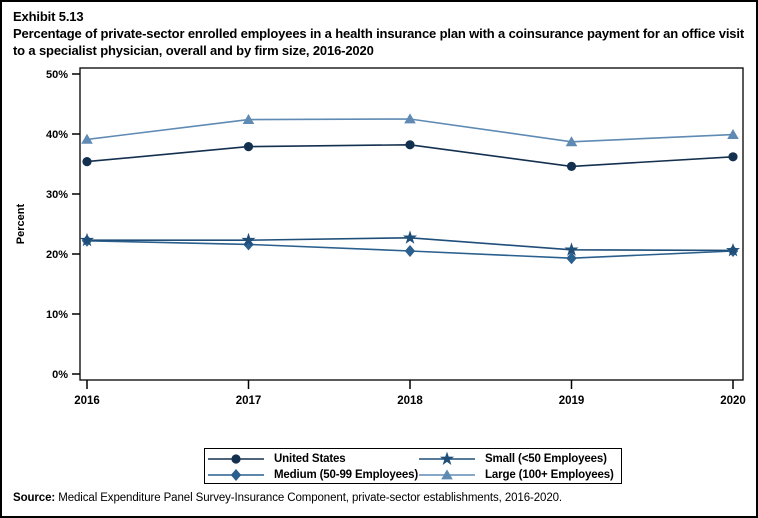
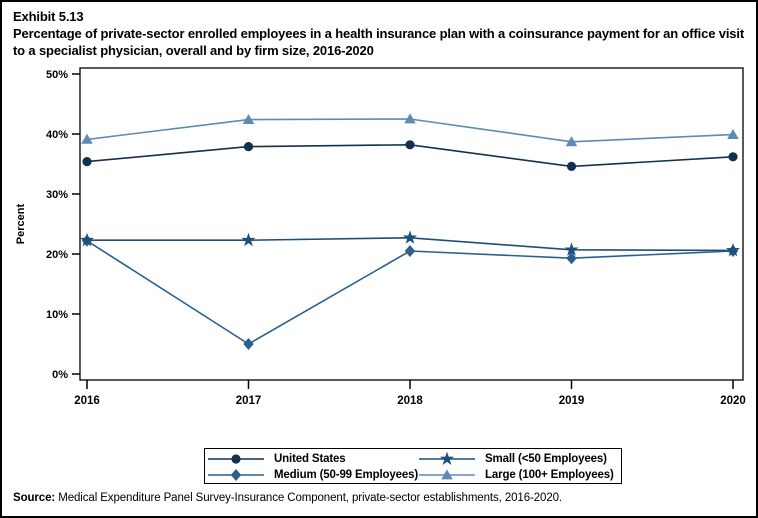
Medium (50-99 Employees)/2017: 22% -> 5%
